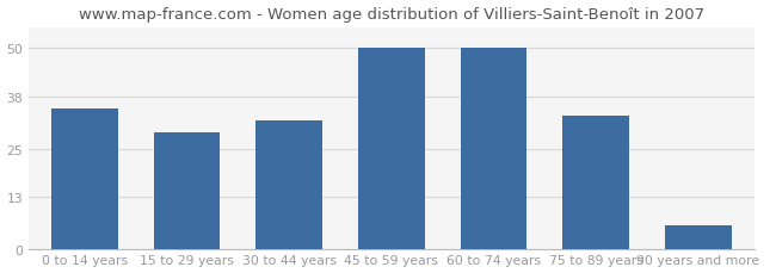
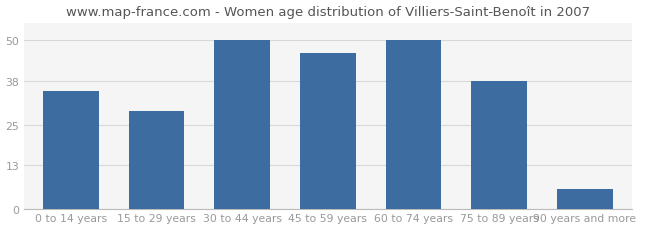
30 to 44 years: 32 -> 50
45 to 59 years: 50 -> 46
75 to 89 years: 33 -> 38
